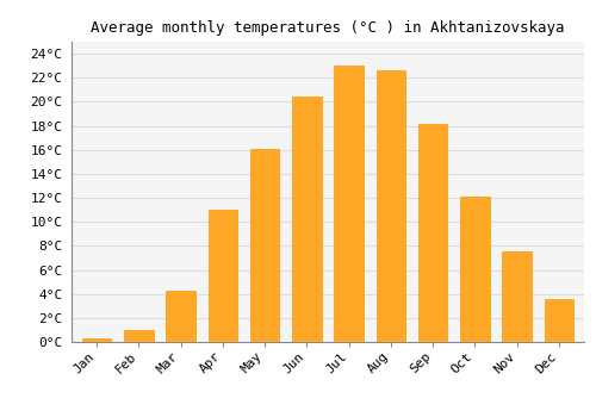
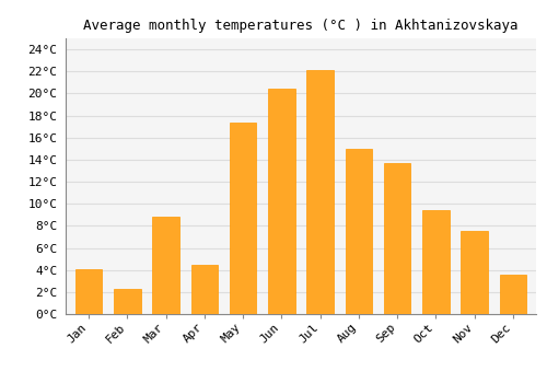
Jan: 0.3°C -> 4.1°C
Feb: 1.0°C -> 2.3°C
Mar: 4.3°C -> 8.8°C
Apr: 11.0°C -> 4.5°C
May: 16.1°C -> 17.4°C
Jul: 23.0°C -> 22.1°C
Aug: 22.6°C -> 15.0°C
Sep: 18.2°C -> 13.7°C
Oct: 12.1°C -> 9.4°C
